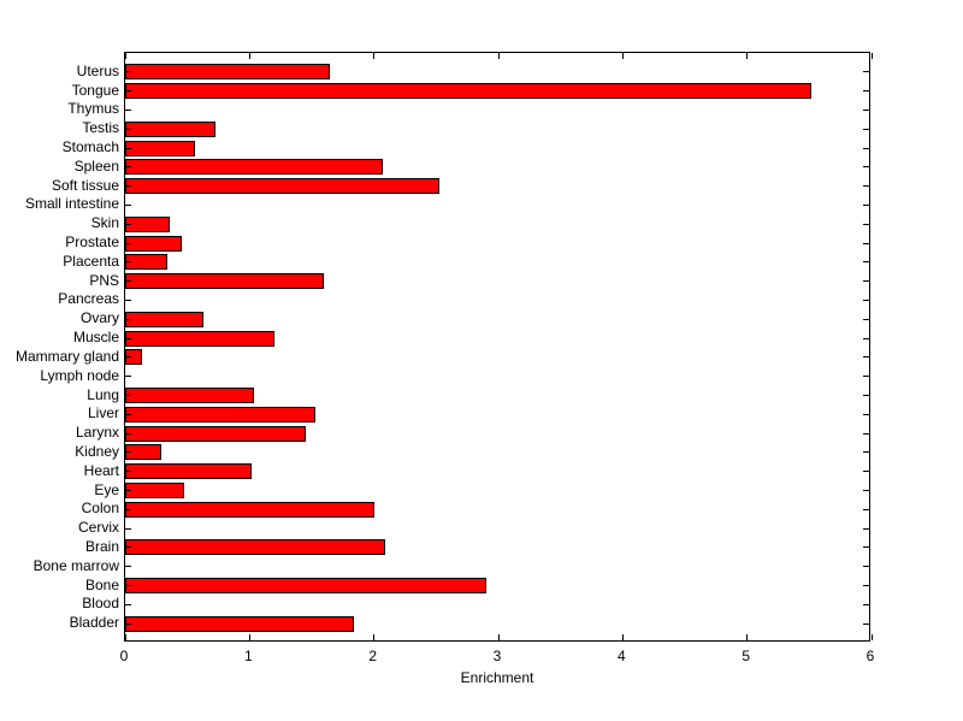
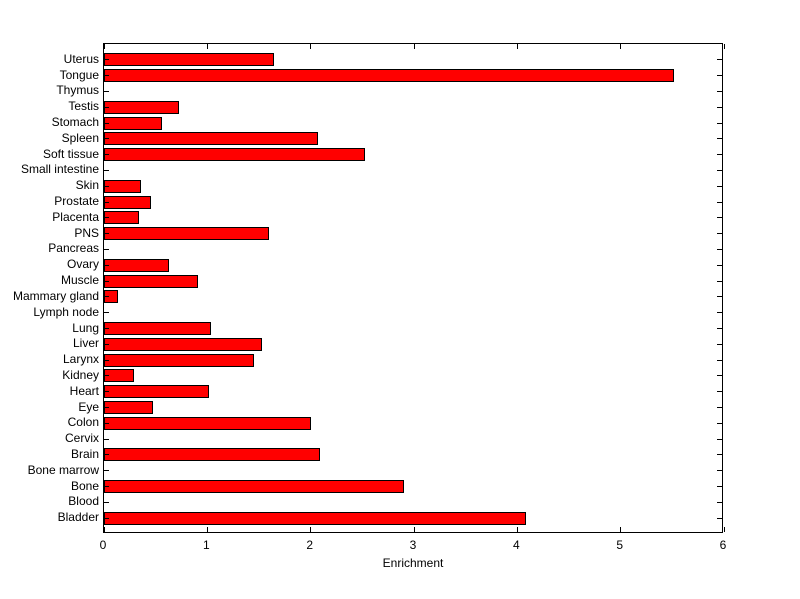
Muscle: 1.20 -> 0.91
Bladder: 1.84 -> 4.08
